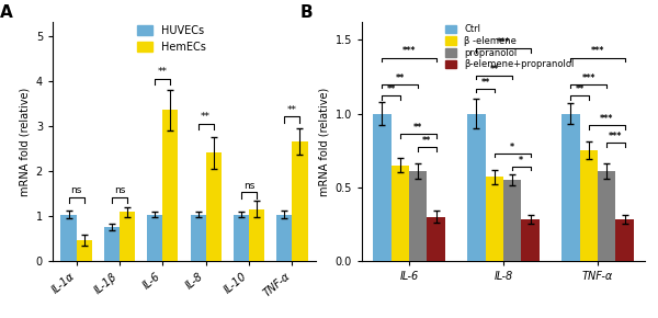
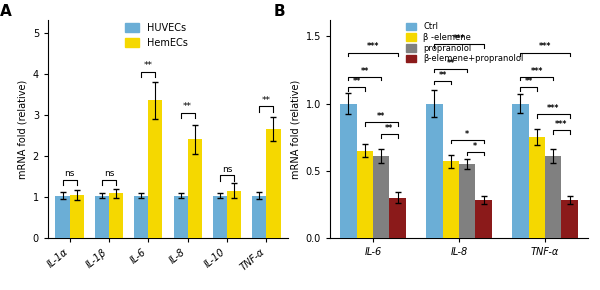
HemECs/IL-1α: 0.45 -> 1.05
HUVECs/IL-1β: 0.75 -> 1.03
